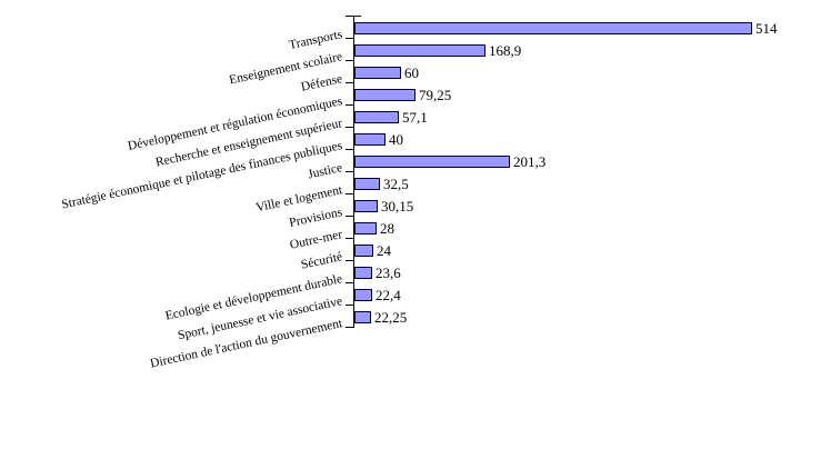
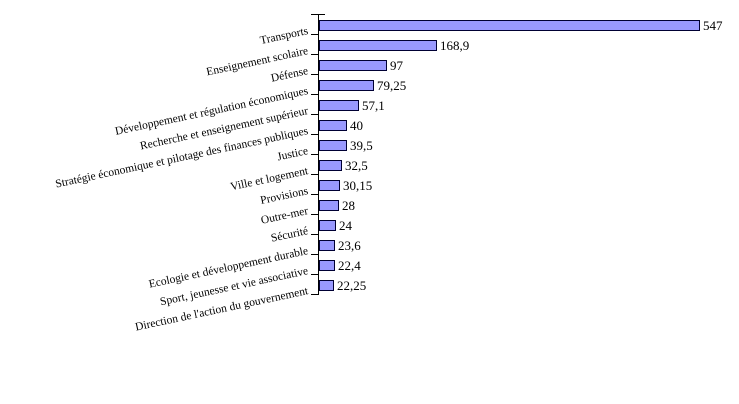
Transports: 514 -> 547
Défense: 60 -> 97
Justice: 201,3 -> 39,5
